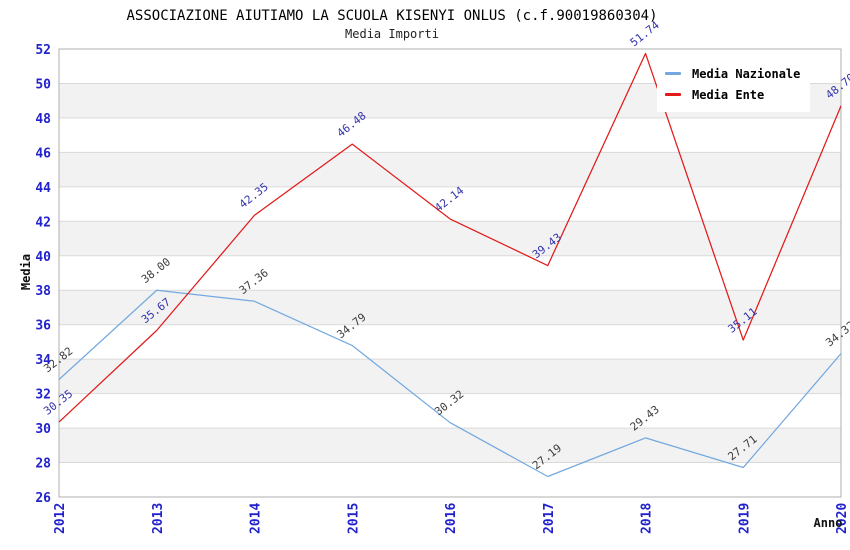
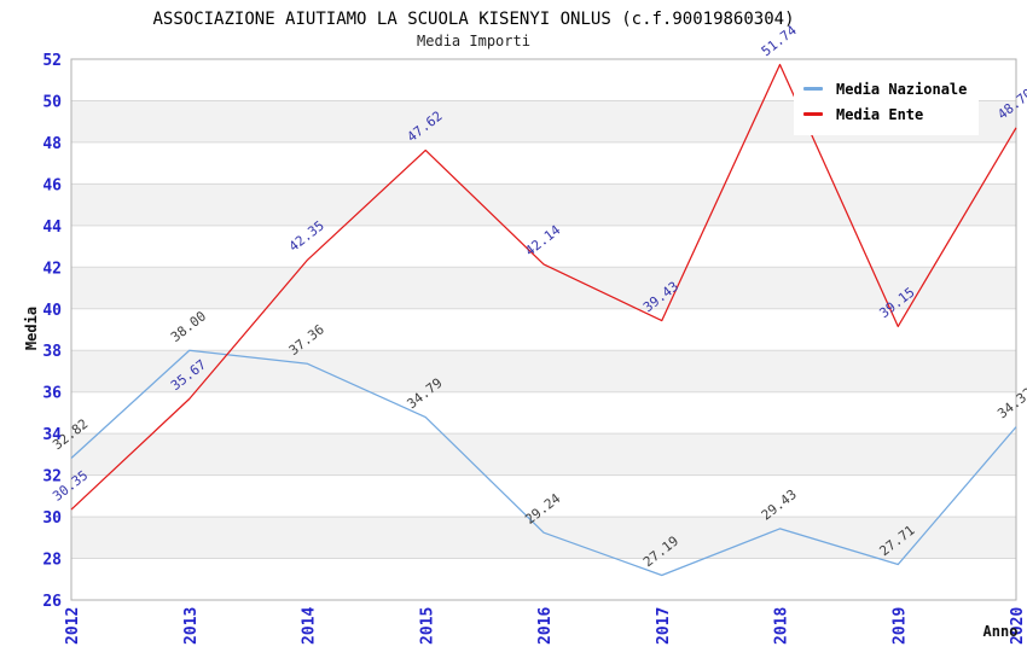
Media Ente/2015: 46.48 -> 47.62
Media Nazionale/2016: 30.32 -> 29.24
Media Ente/2019: 35.11 -> 39.15
